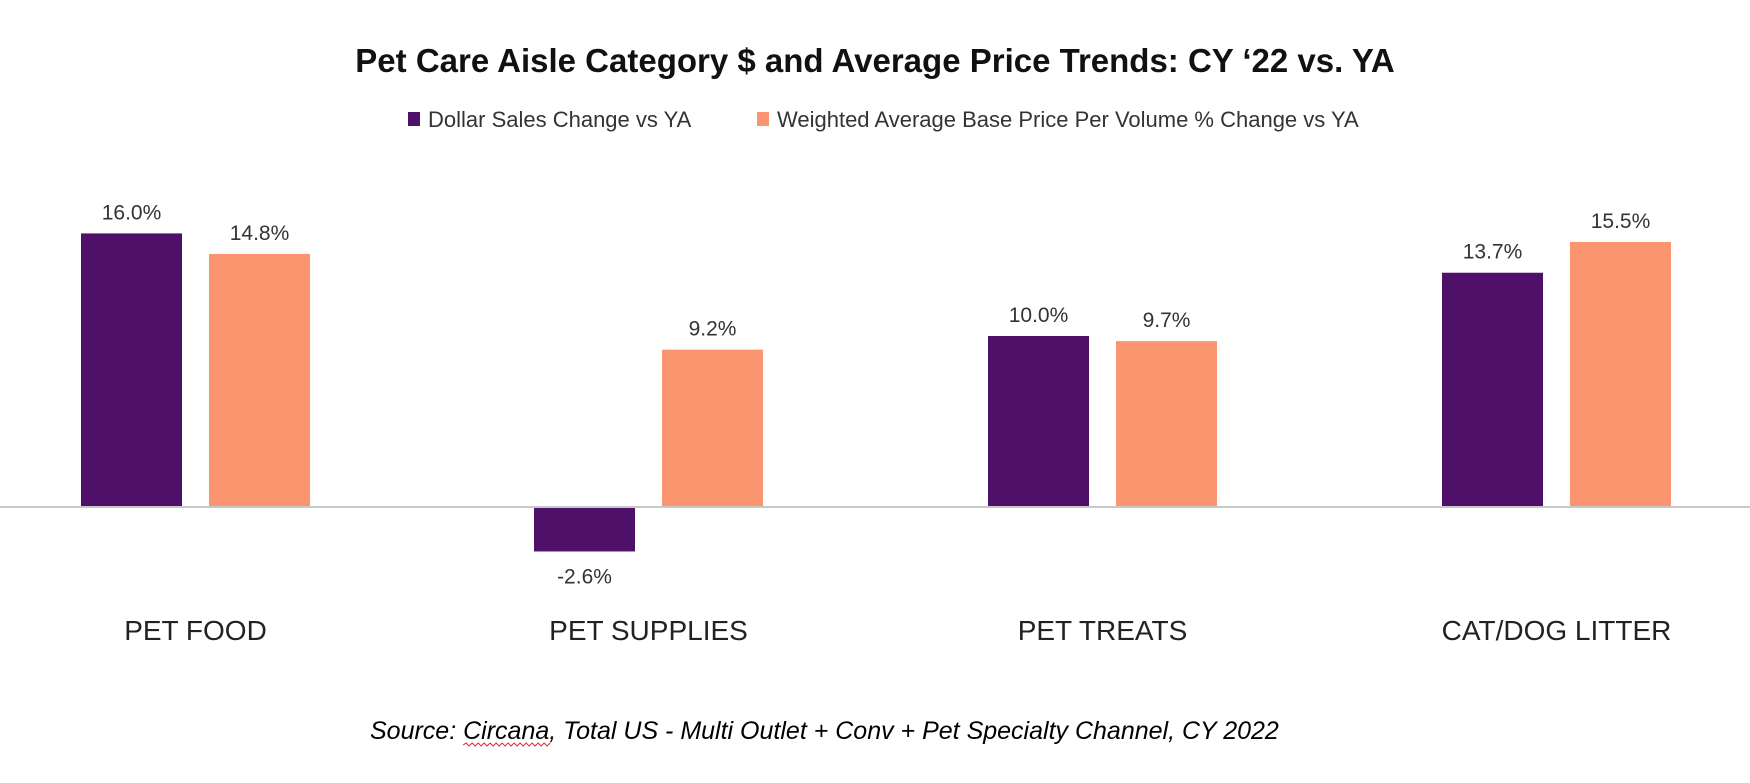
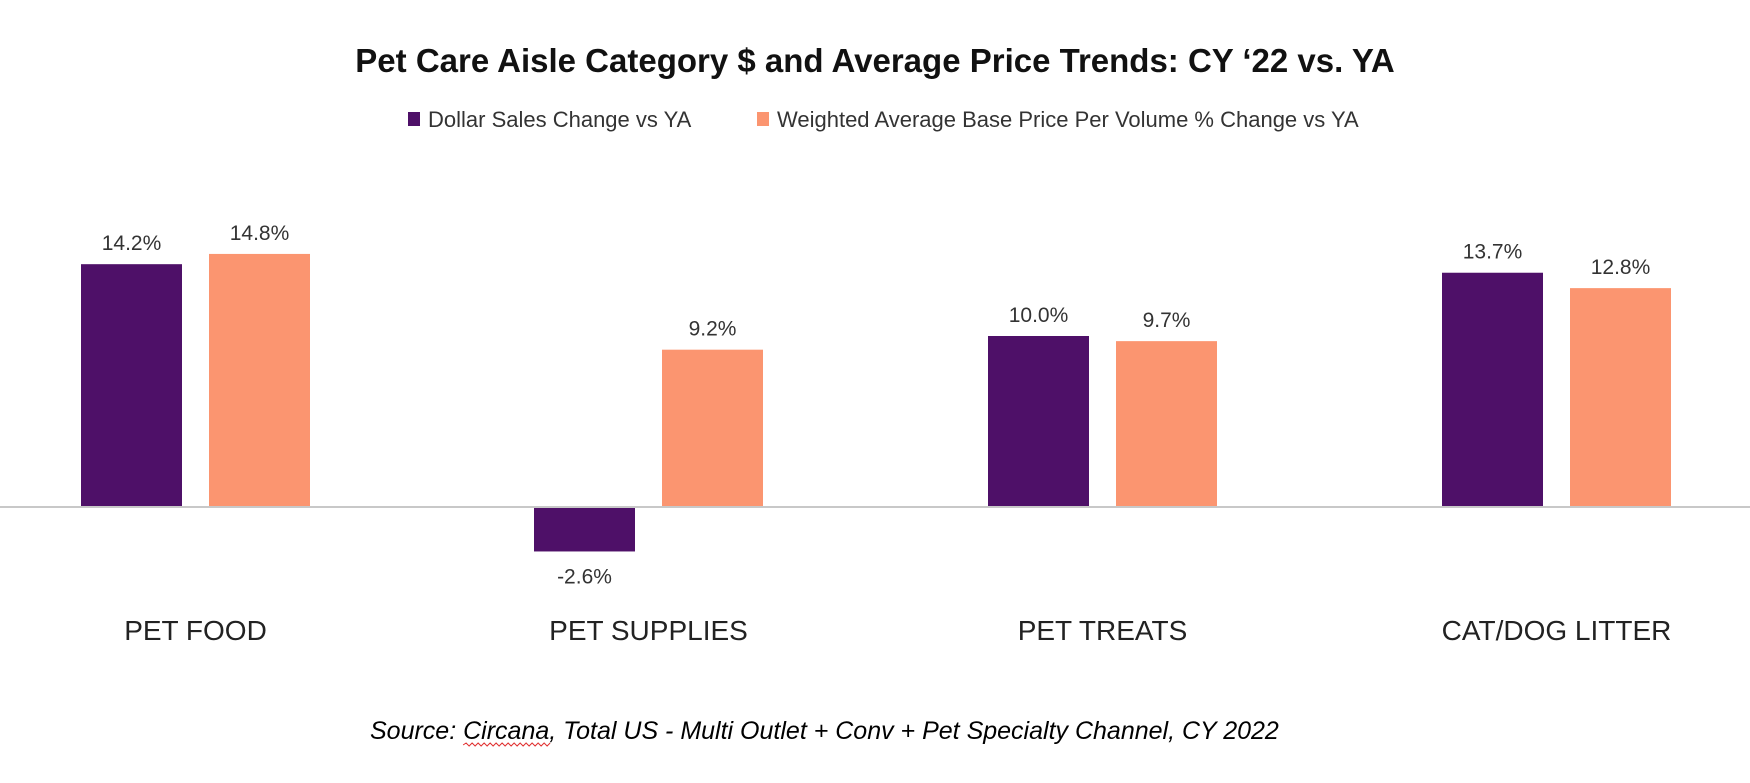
Dollar Sales Change vs YA/PET FOOD: 16.0% -> 14.2%
Weighted Average Base Price Per Volume % Change vs YA/CAT/DOG LITTER: 15.5% -> 12.8%
